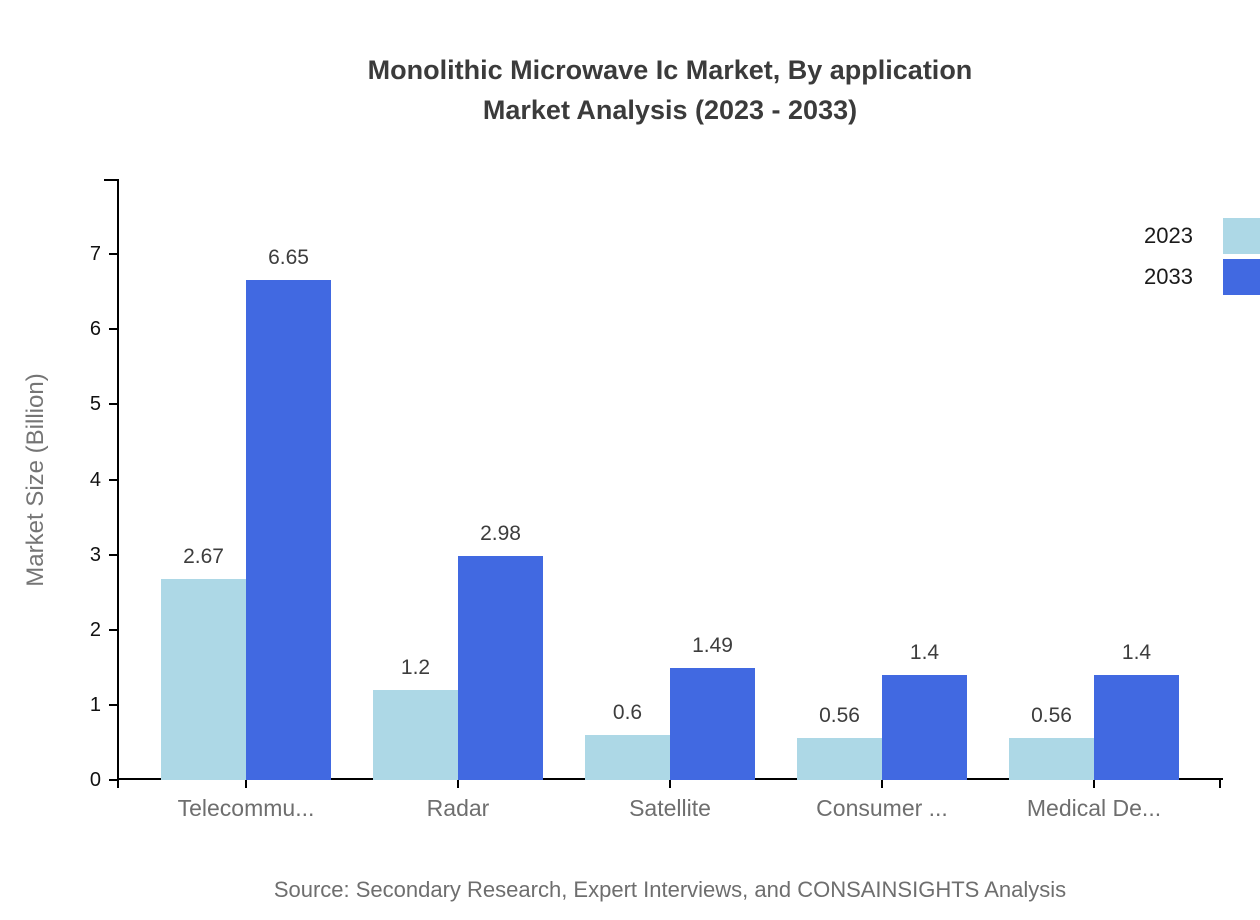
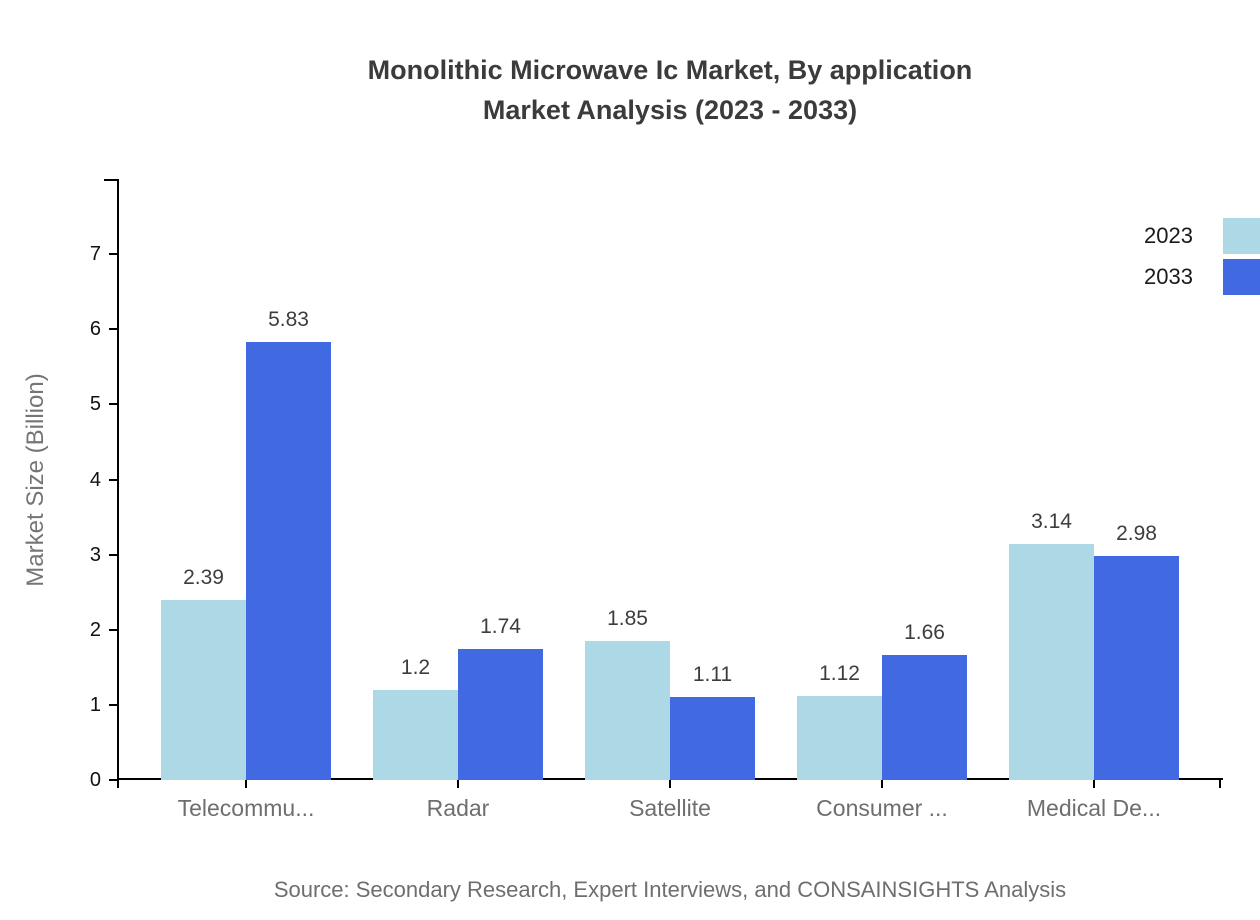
2023/Telecommu...: 2.67 -> 2.39
2033/Telecommu...: 6.65 -> 5.83
2033/Radar: 2.98 -> 1.74
2023/Satellite: 0.6 -> 1.85
2033/Satellite: 1.49 -> 1.11
2023/Consumer ...: 0.56 -> 1.12
2033/Consumer ...: 1.4 -> 1.66
2023/Medical De...: 0.56 -> 3.14
2033/Medical De...: 1.4 -> 2.98
